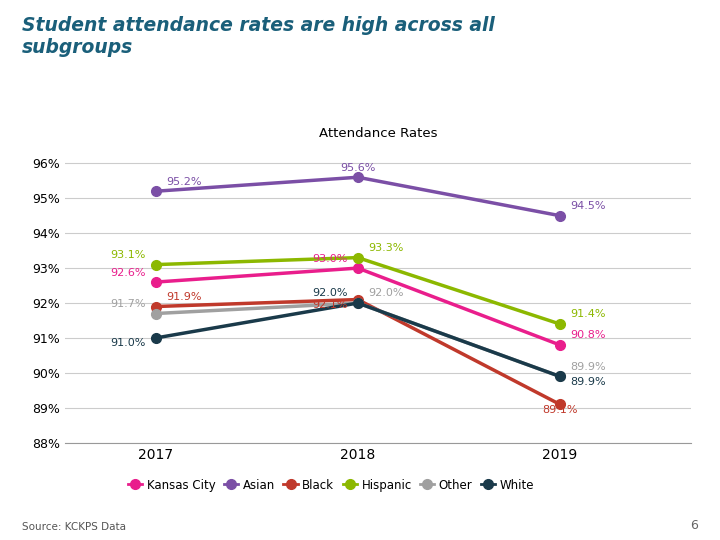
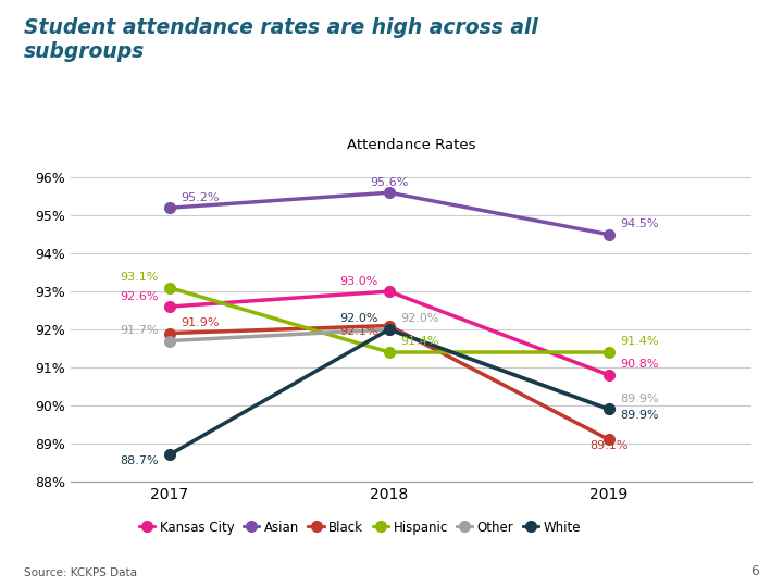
White/2017: 91.0% -> 88.7%
Hispanic/2018: 93.3% -> 91.4%
